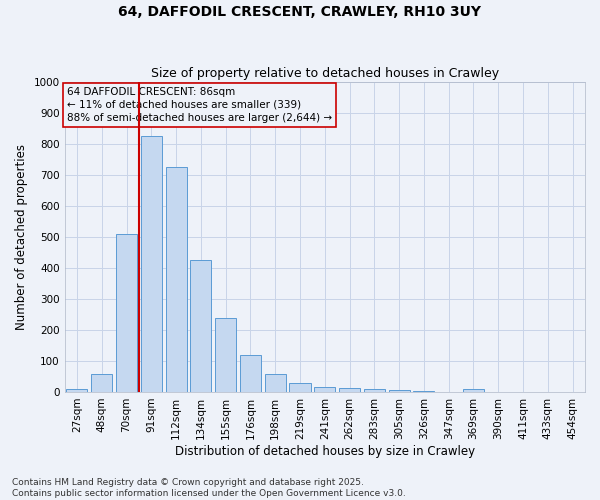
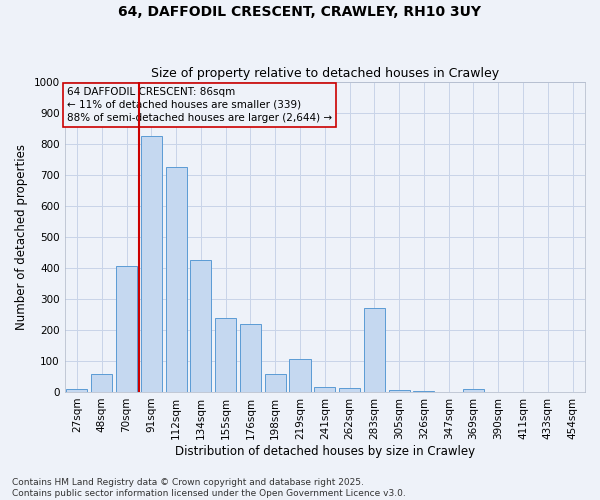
70sqm: 510 -> 405
176sqm: 118 -> 220
219sqm: 30 -> 105
283sqm: 10 -> 270
